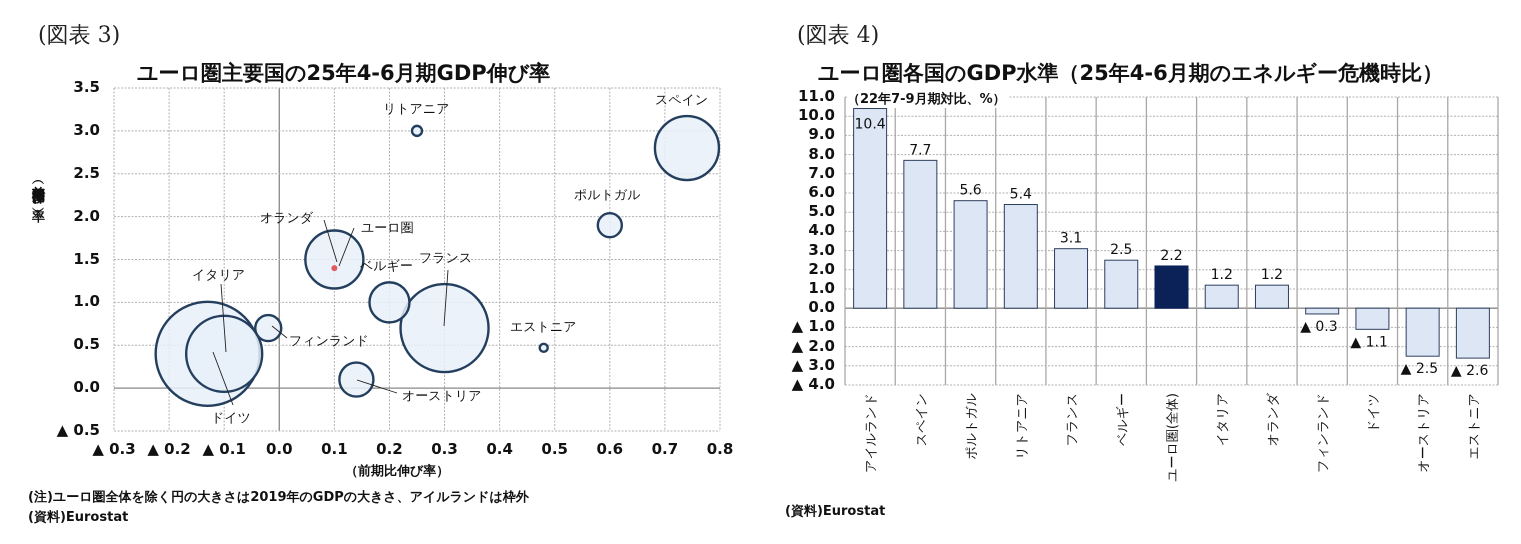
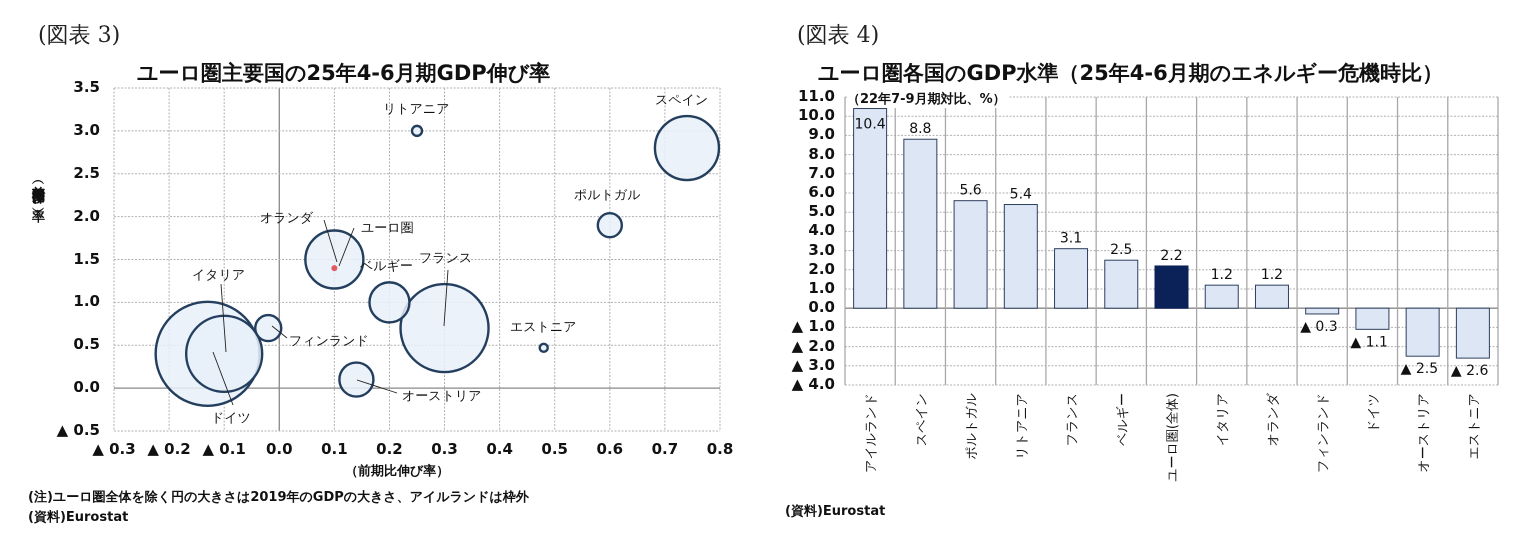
ユーロ圏各国のGDP水準（25年4-6月期のエネルギー危機時比）/スペイン: 7.7 -> 8.8
